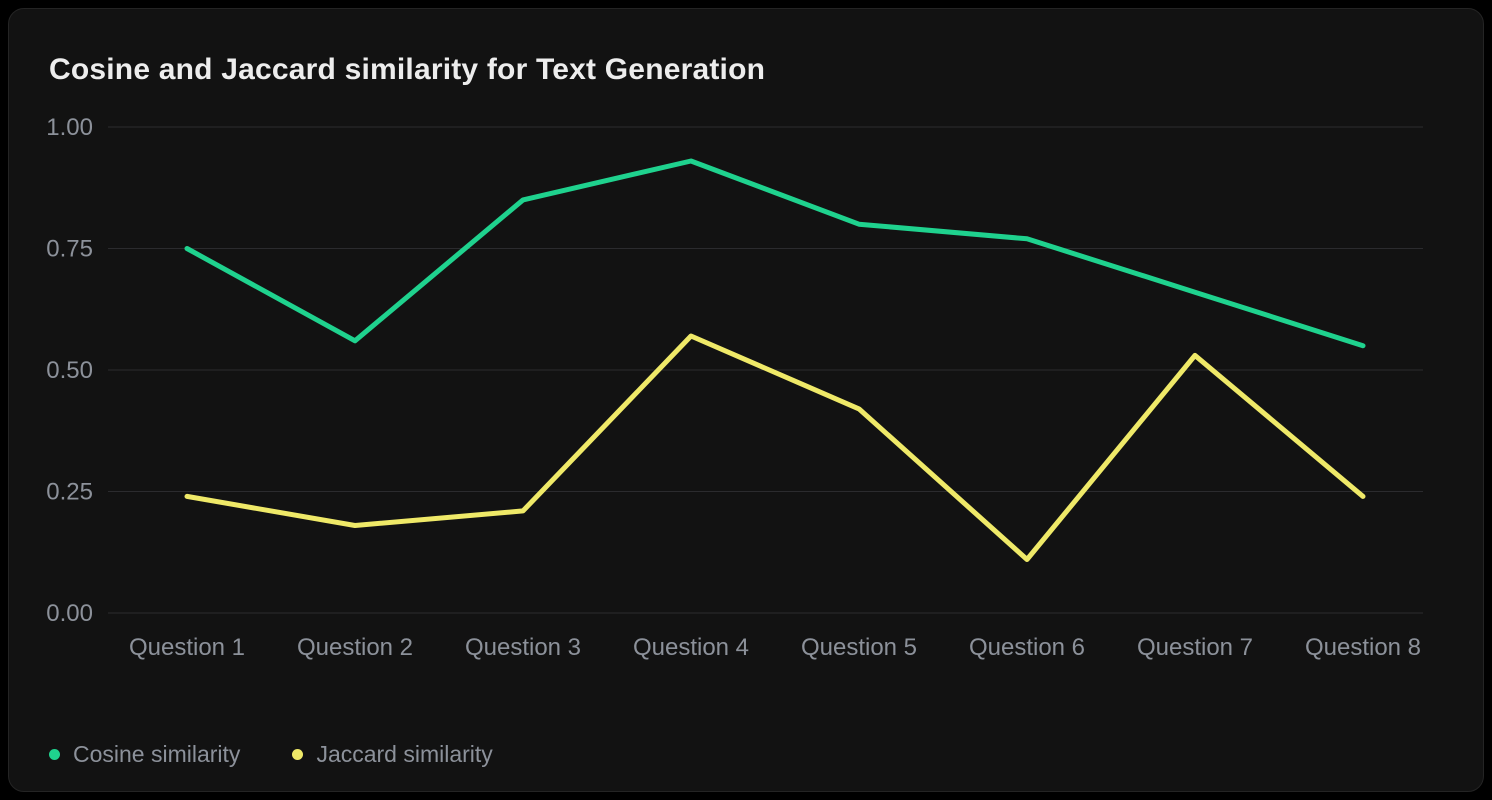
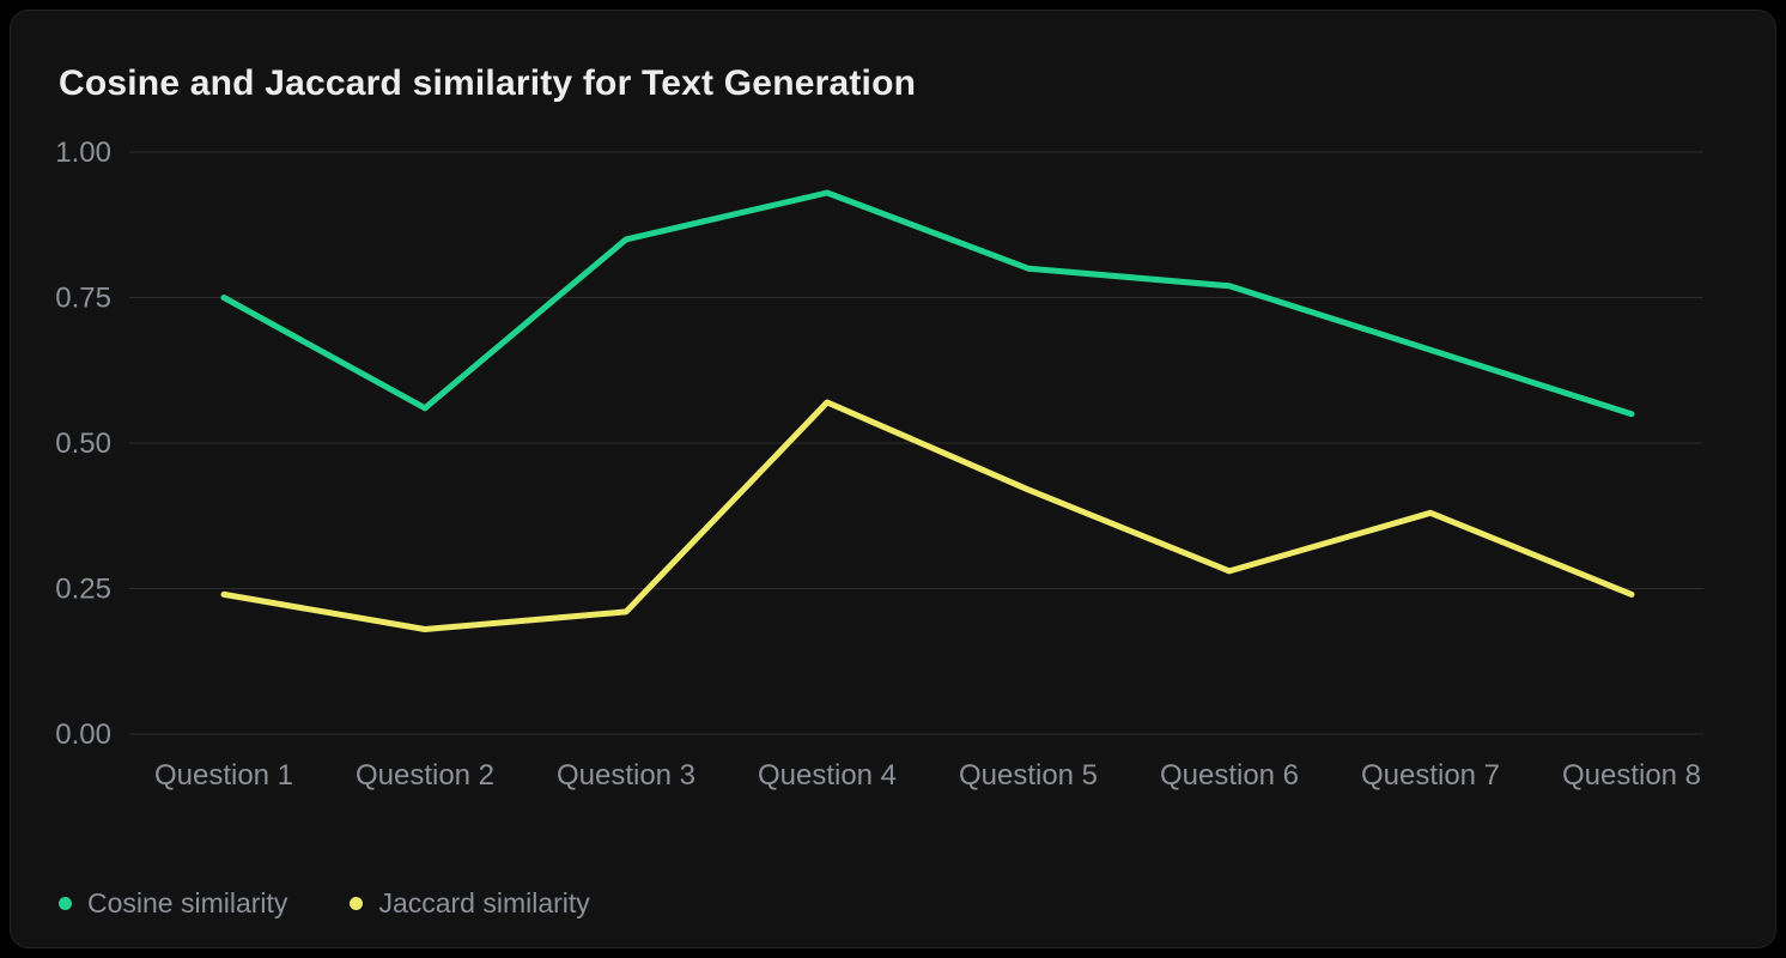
Jaccard similarity/Question 6: 0.11 -> 0.28
Jaccard similarity/Question 7: 0.53 -> 0.38
